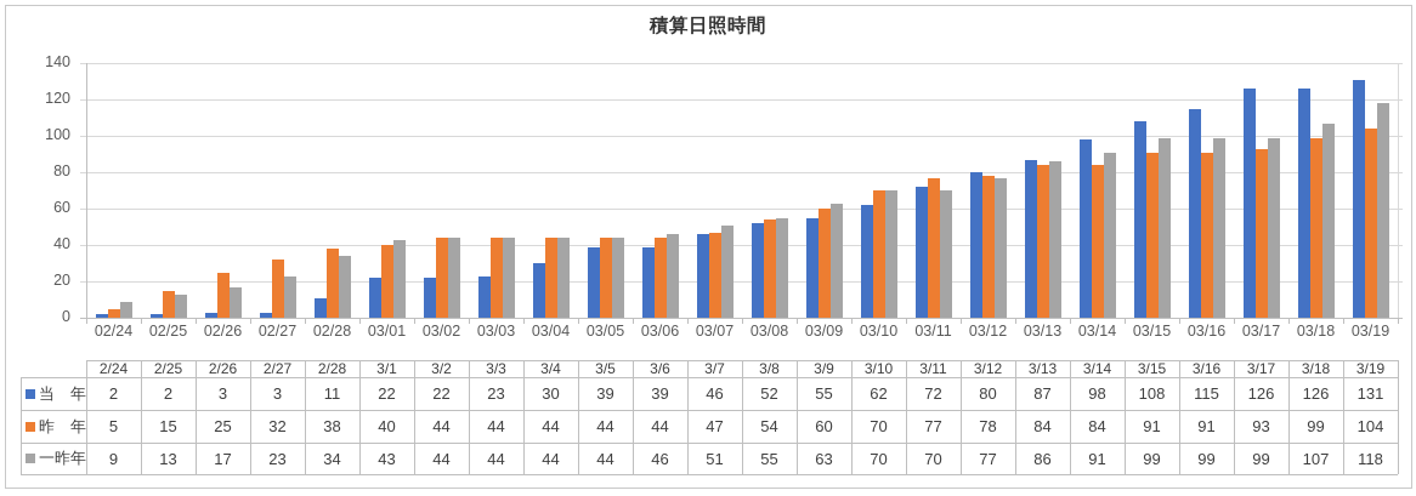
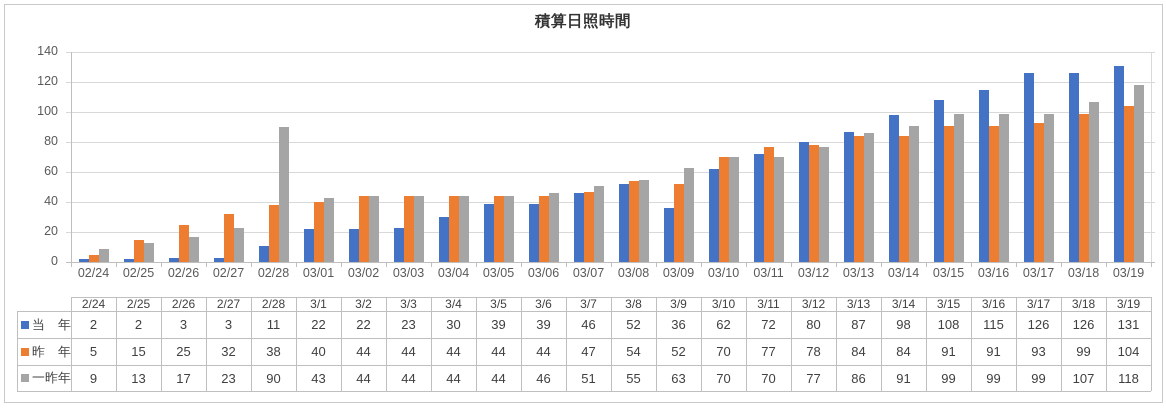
一昨年/02/28: 34 -> 90
当年/03/09: 55 -> 36
昨年/03/09: 60 -> 52
